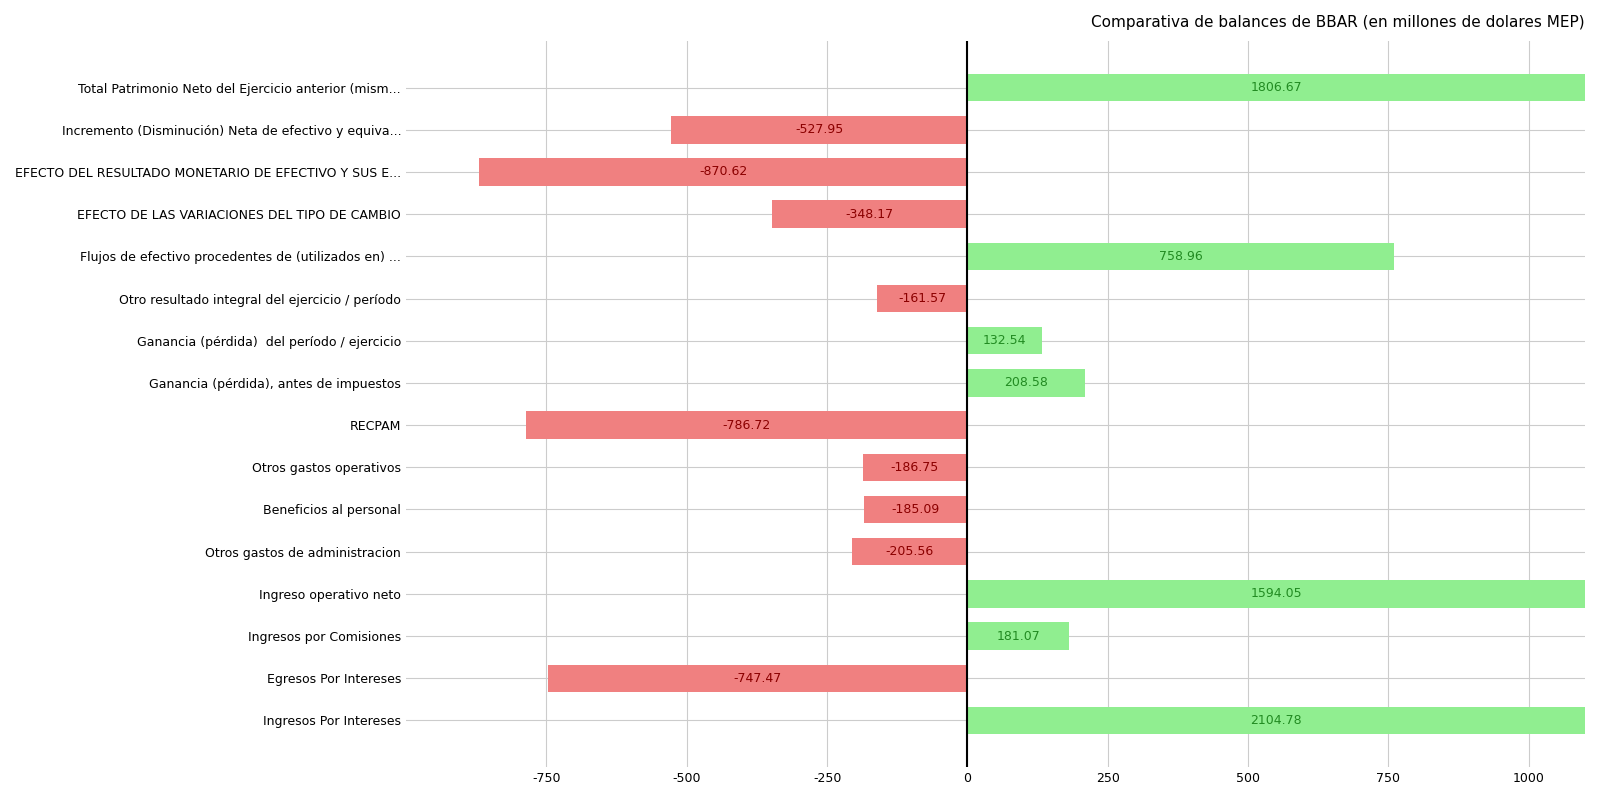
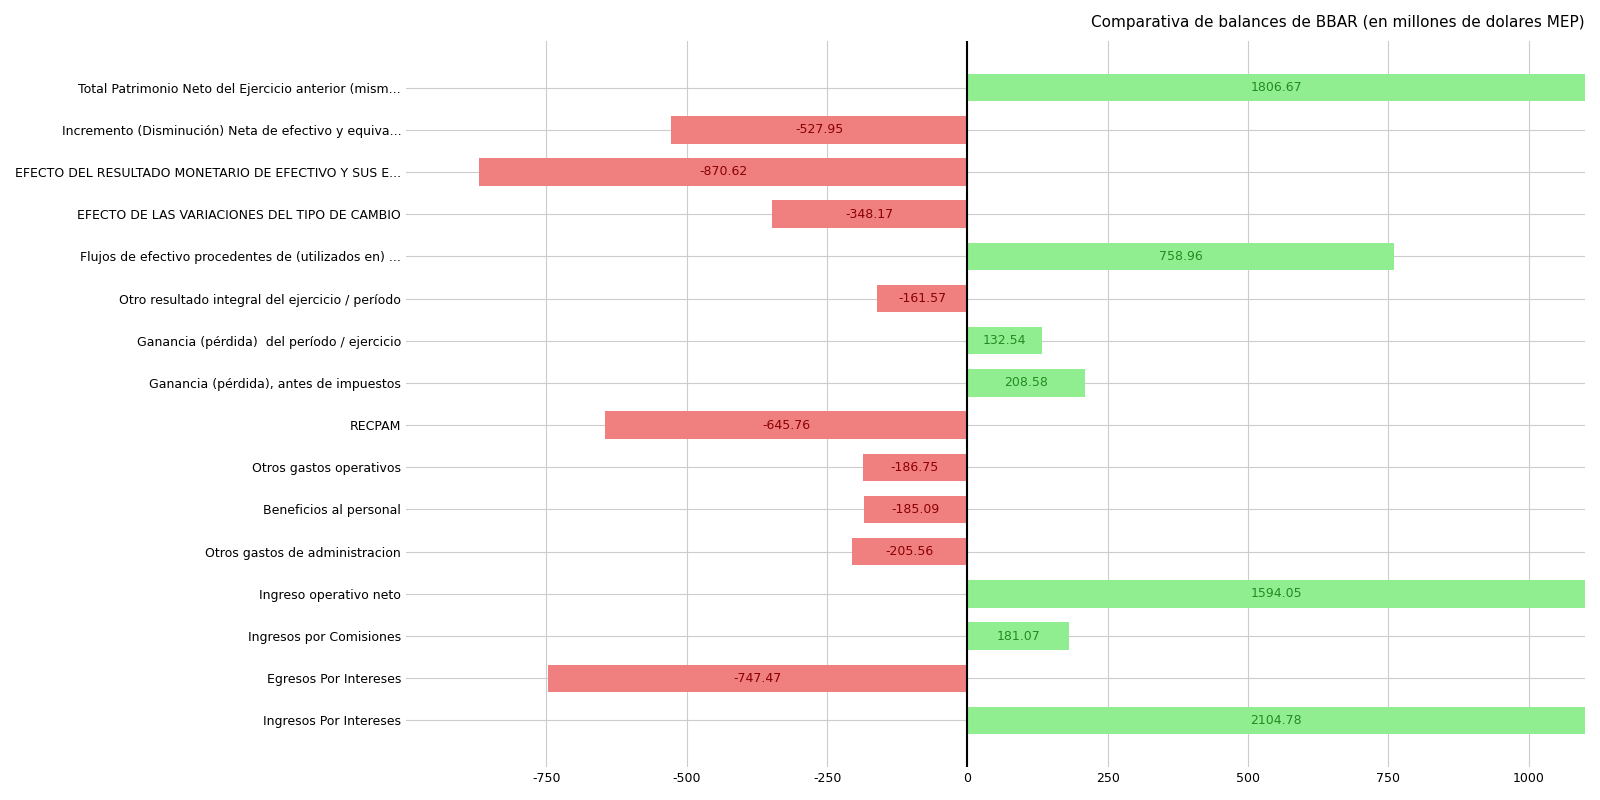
RECPAM: -786.72 -> -645.76
